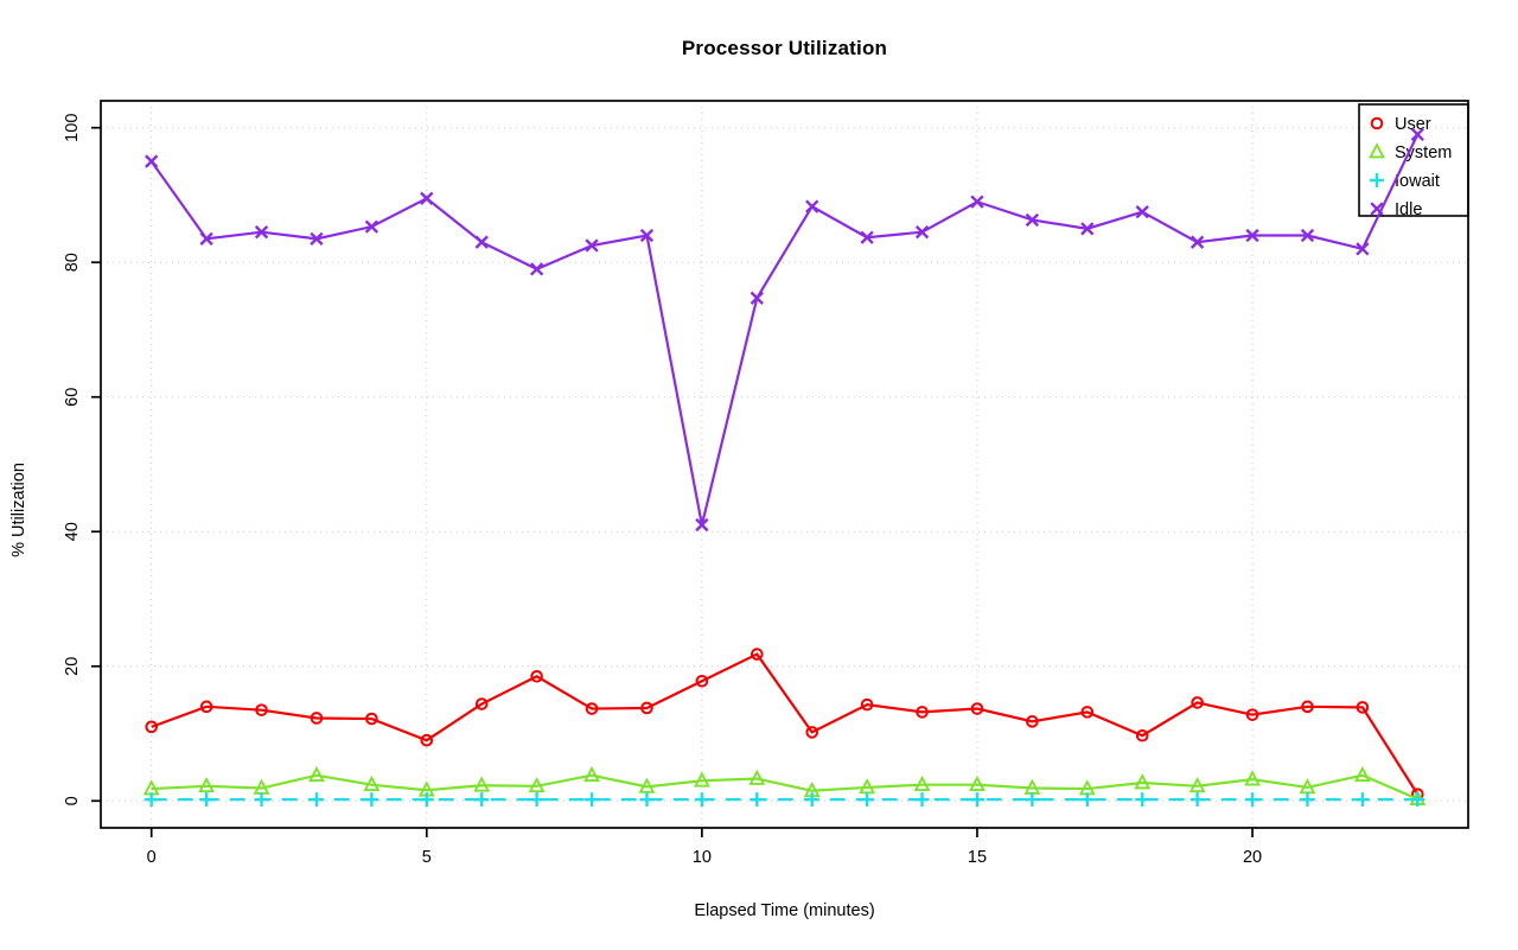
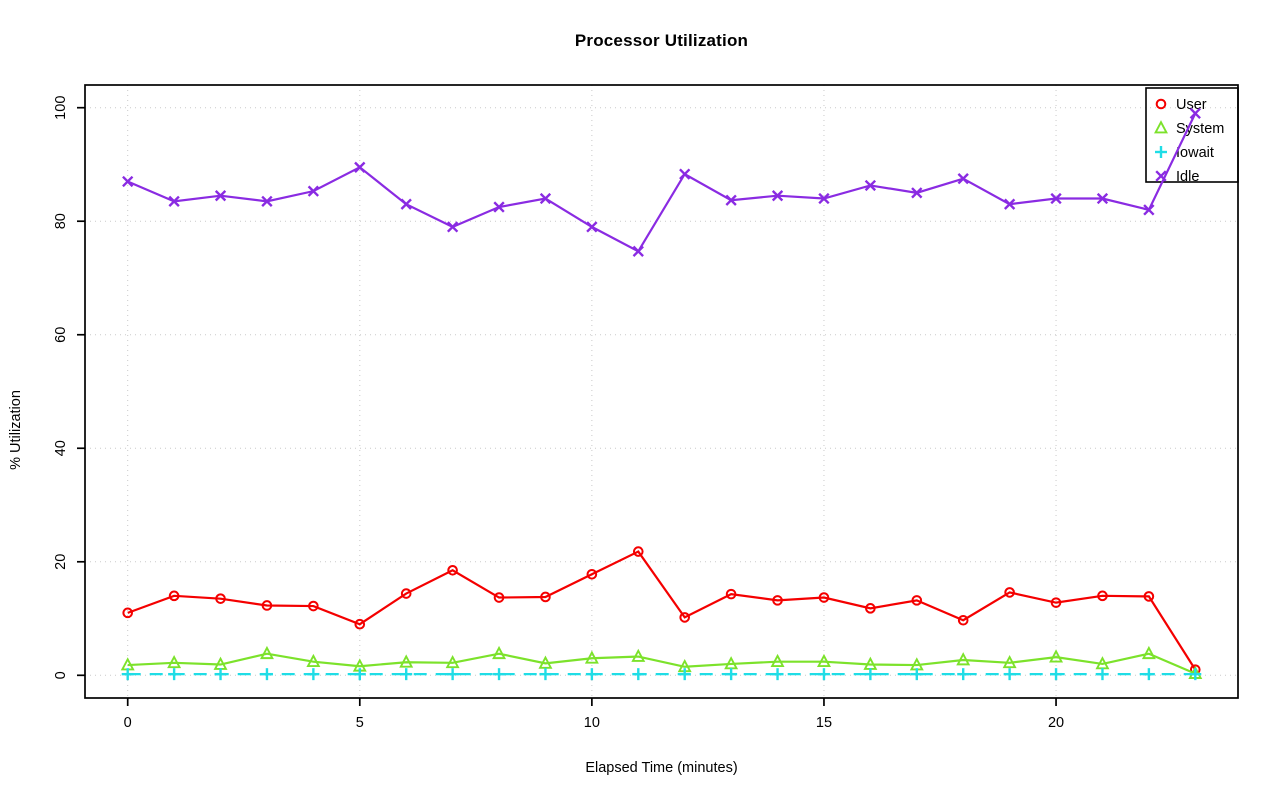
Idle/0: 95 -> 87
Idle/10: 41 -> 79
Idle/15: 89 -> 84
